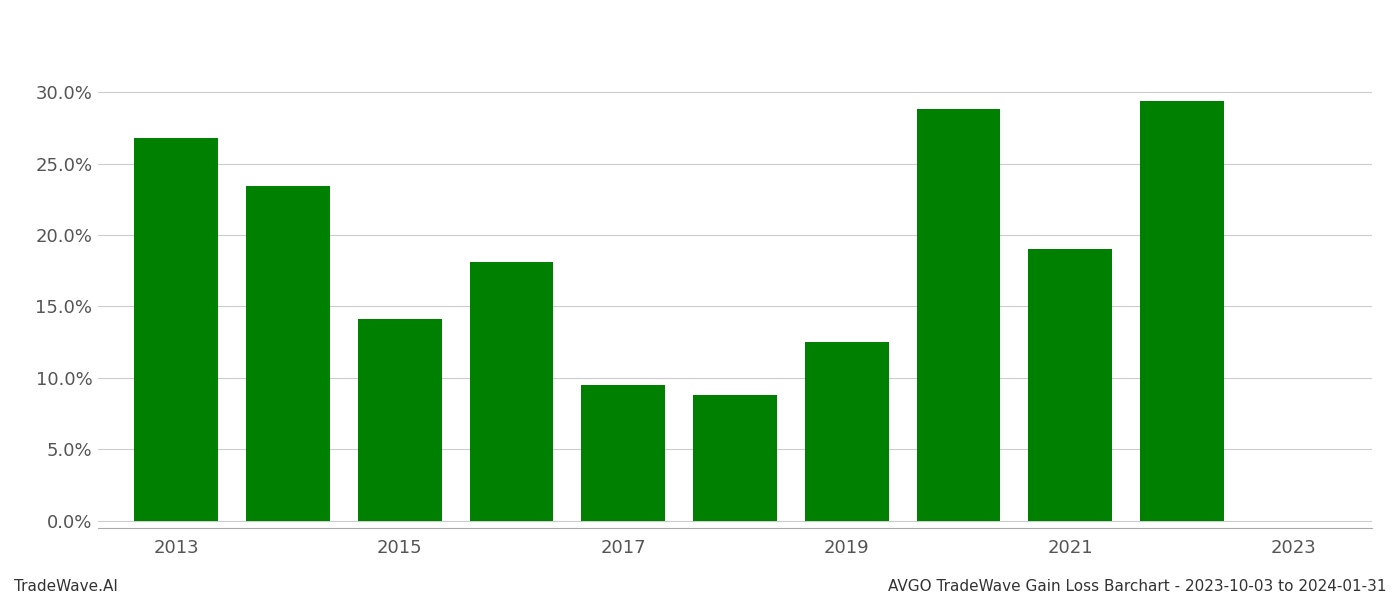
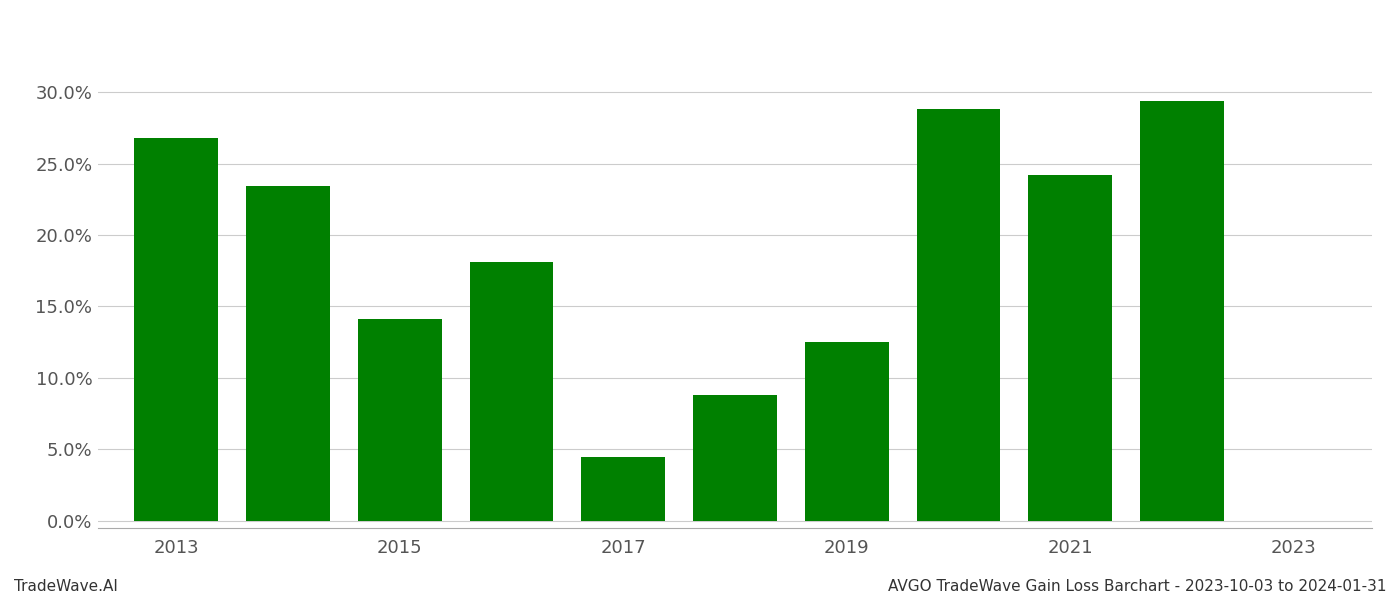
2017: 9.5% -> 4.5%
2021: 19.0% -> 24.2%
